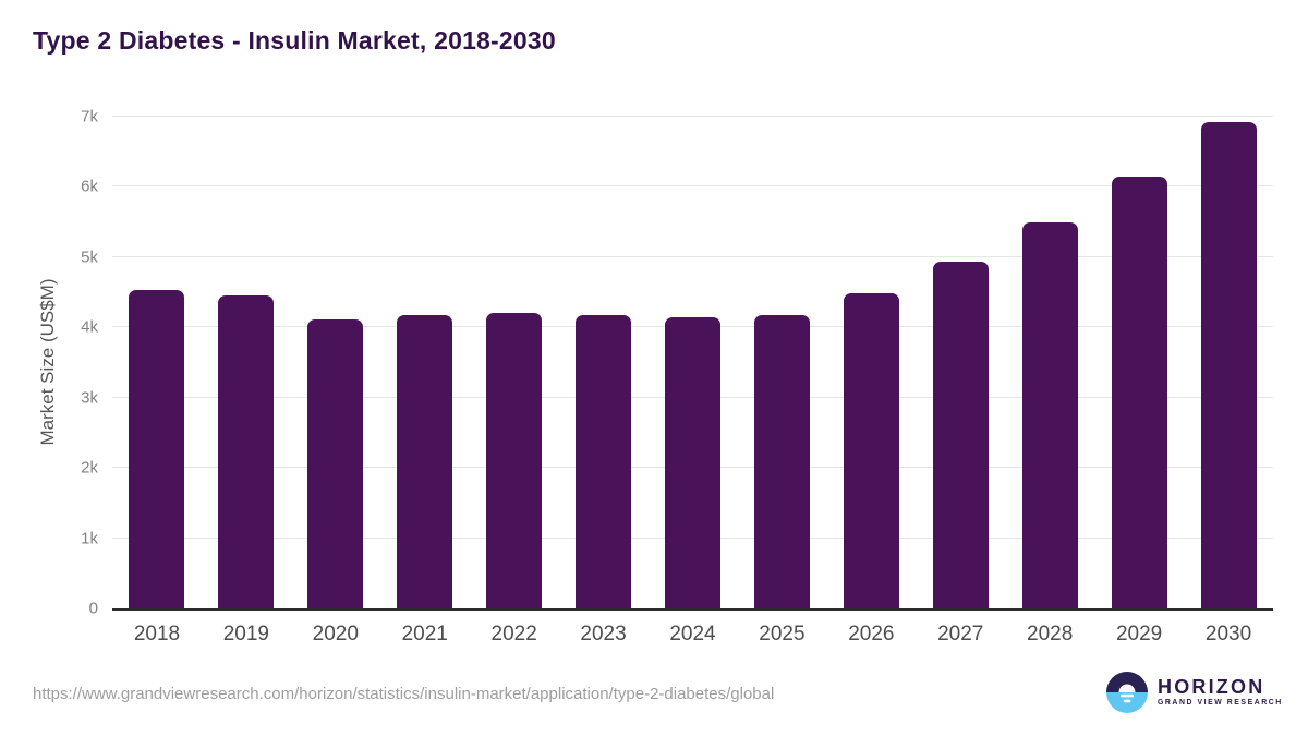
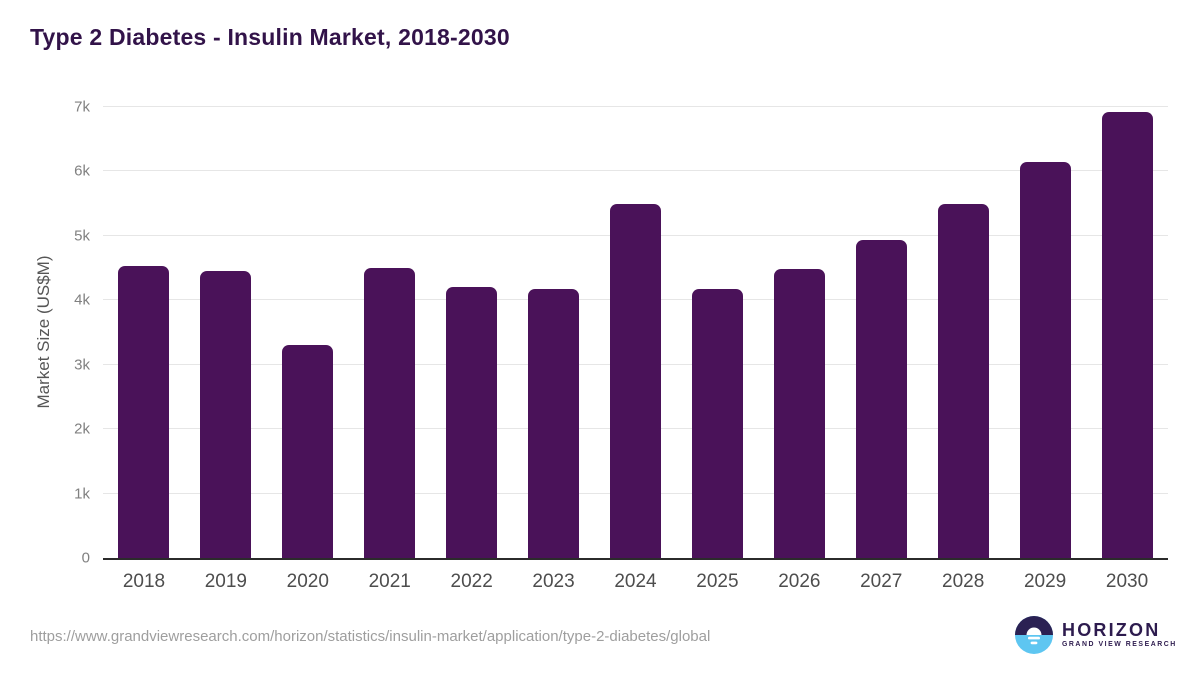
2020: 4.1k -> 3.3k
2021: 4.2k -> 4.5k
2024: 4.1k -> 5.5k
